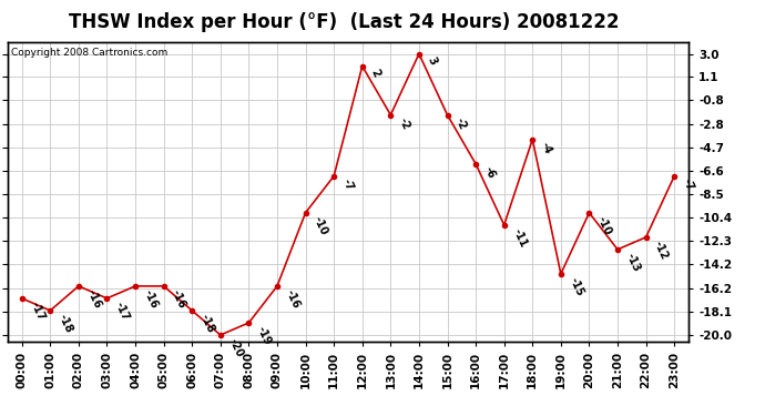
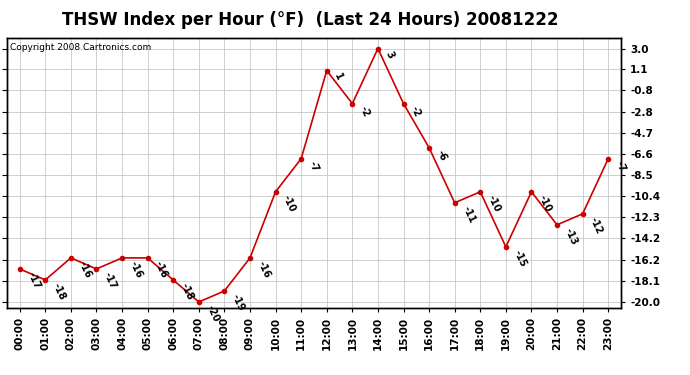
12:00: 2 -> 1
18:00: -4 -> -10
